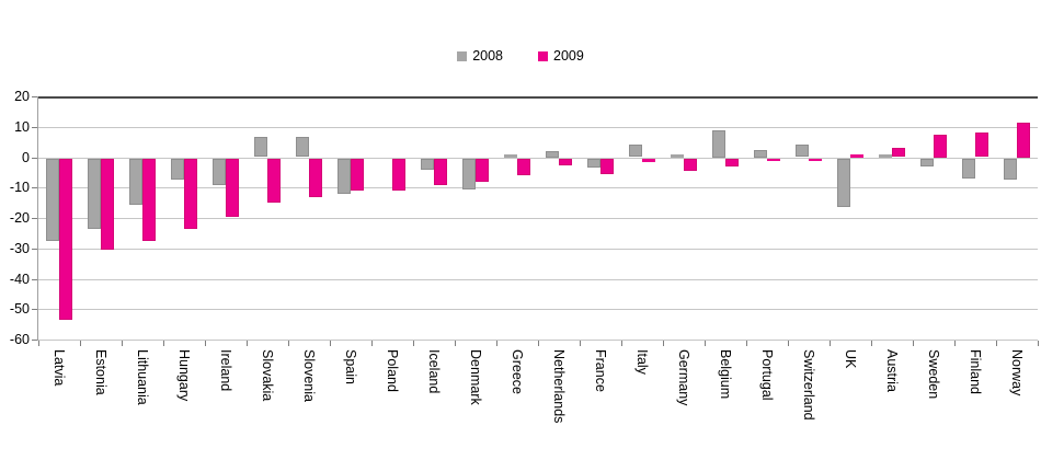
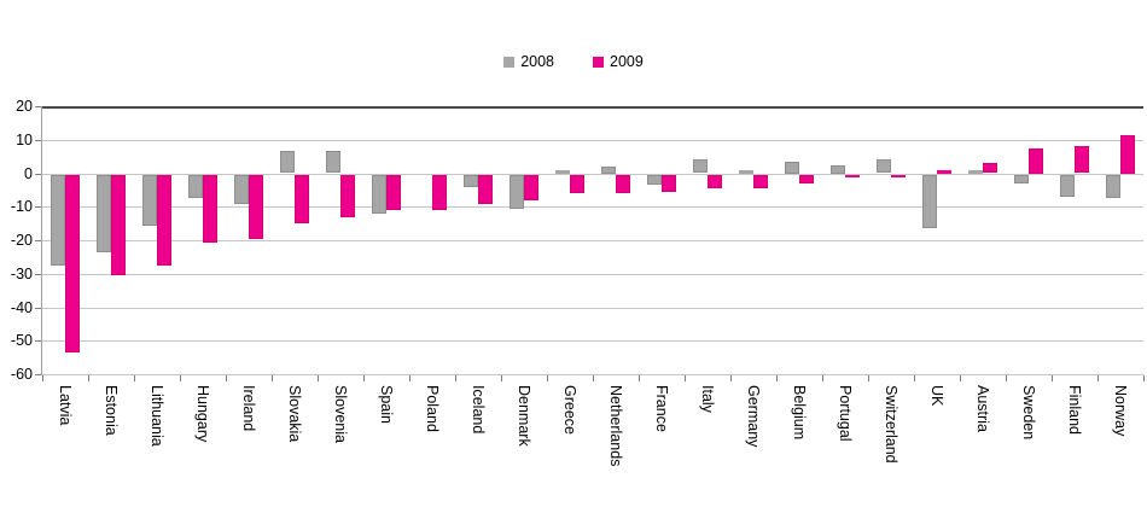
2009/Hungary: -23 -> -20
2009/Netherlands: -2 -> -6
2009/Italy: -1 -> -4
2008/Belgium: 9 -> 4
